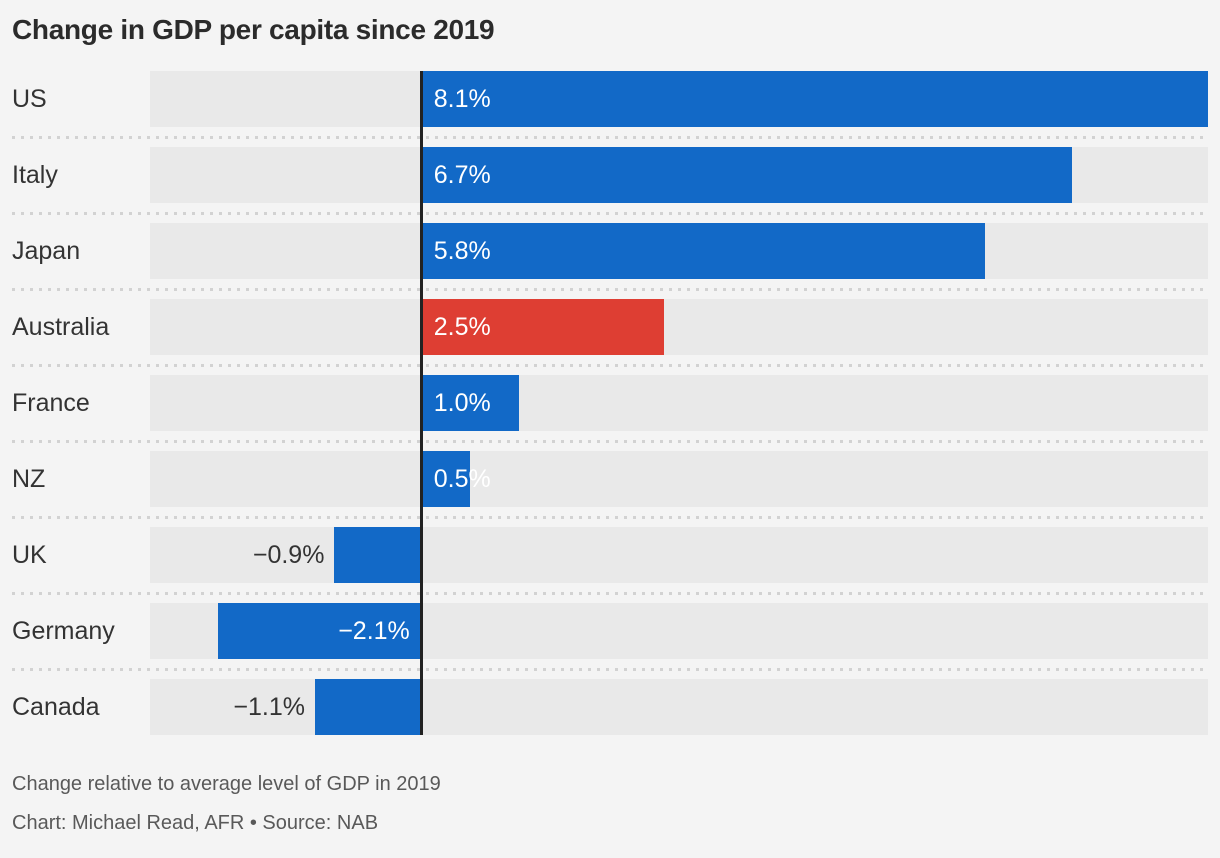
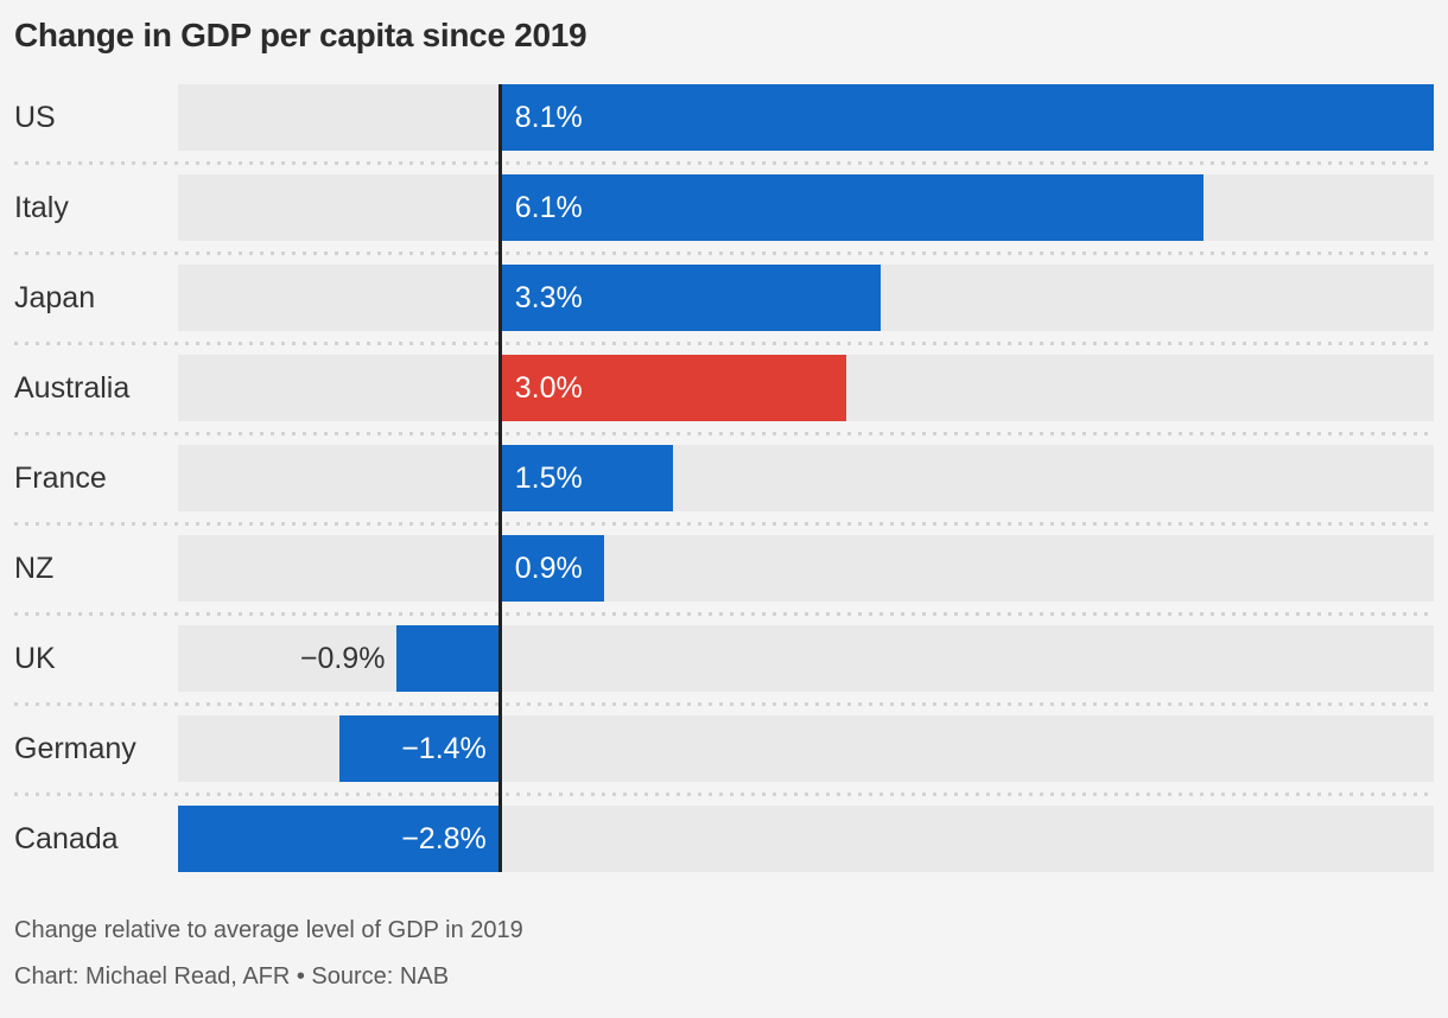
Italy: 6.7% -> 6.1%
Japan: 5.8% -> 3.3%
Australia: 2.5% -> 3.0%
France: 1.0% -> 1.5%
NZ: 0.5% -> 0.9%
Germany: −2.1% -> −1.4%
Canada: −1.1% -> −2.8%
